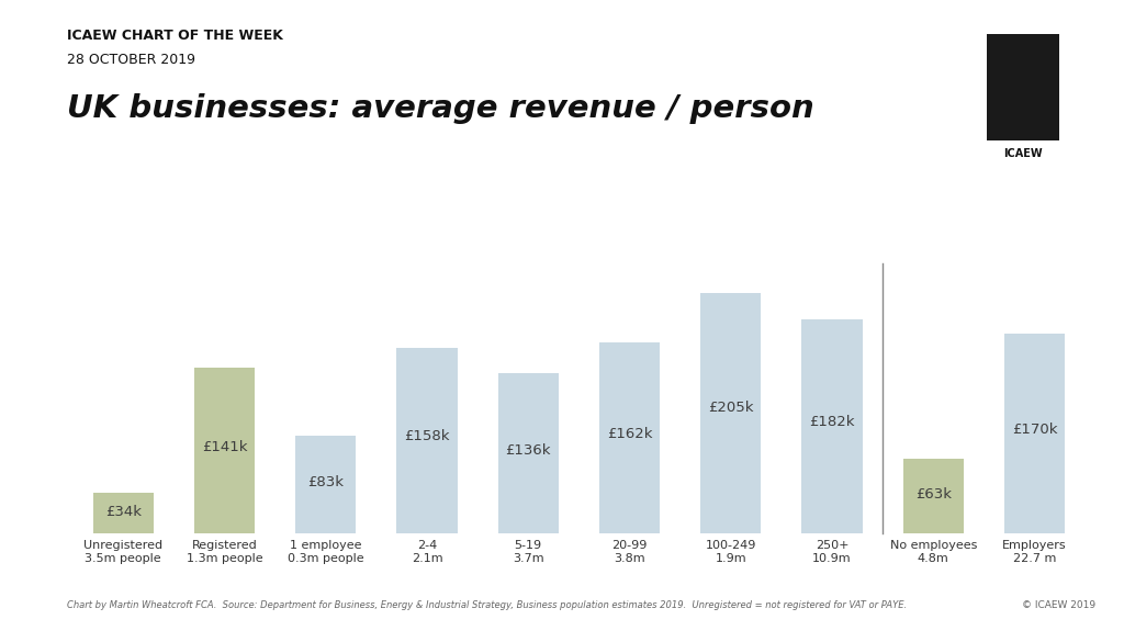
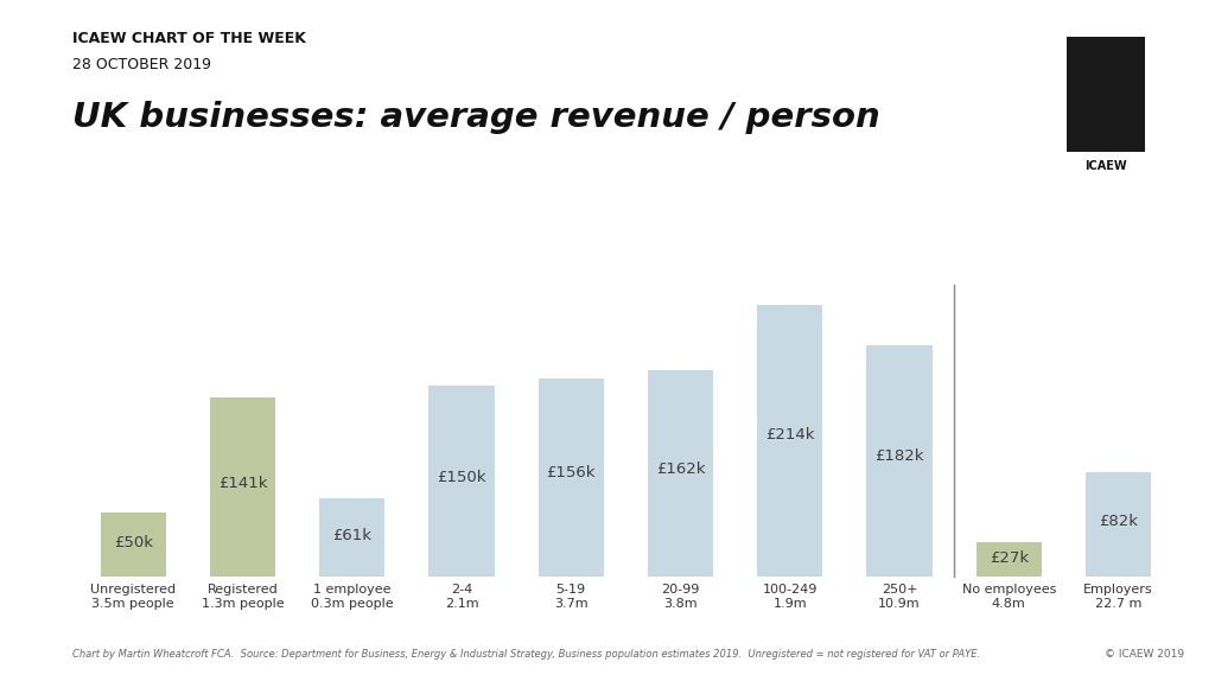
Unregistered 3.5m people: £34k -> £50k
1 employee 0.3m people: £83k -> £61k
2-4 2.1m: £158k -> £150k
5-19 3.7m: £136k -> £156k
100-249 1.9m: £205k -> £214k
No employees 4.8m: £63k -> £27k
Employers 22.7 m: £170k -> £82k
